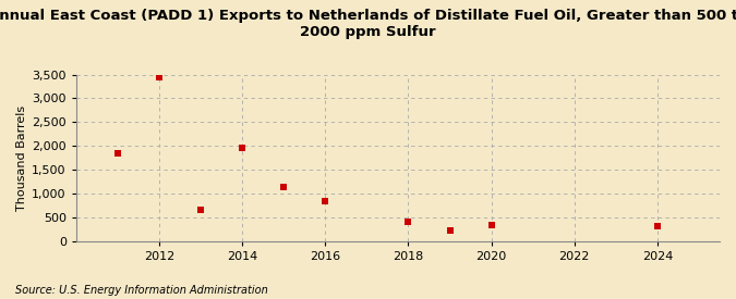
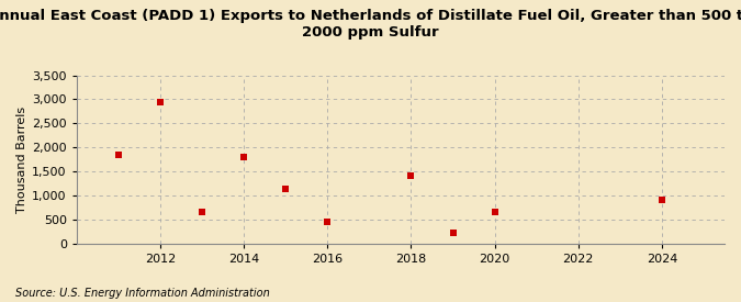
2012: 3,450 -> 2,950
2014: 1,950 -> 1,800
2016: 830 -> 450
2018: 400 -> 1,400
2020: 330 -> 650
2024: 320 -> 900
